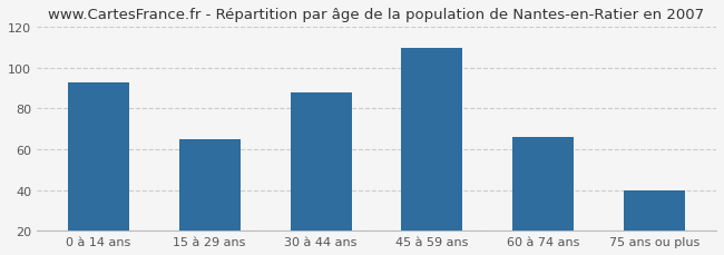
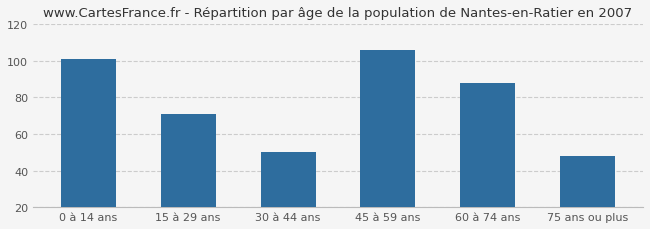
0 à 14 ans: 93 -> 101
15 à 29 ans: 65 -> 71
30 à 44 ans: 88 -> 50
45 à 59 ans: 110 -> 106
60 à 74 ans: 66 -> 88
75 ans ou plus: 40 -> 48
